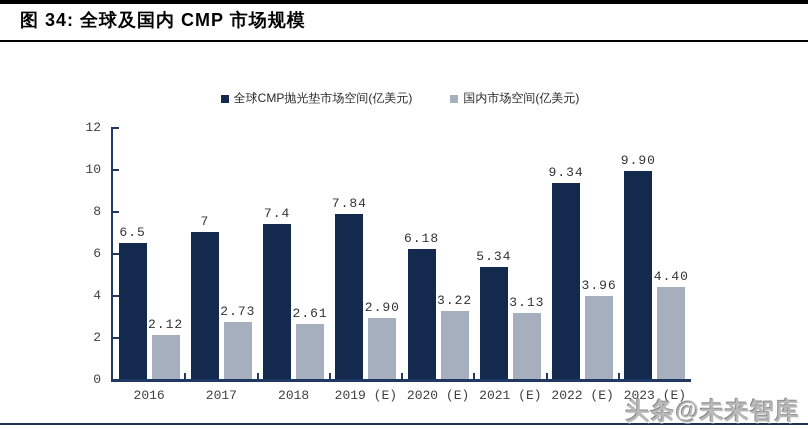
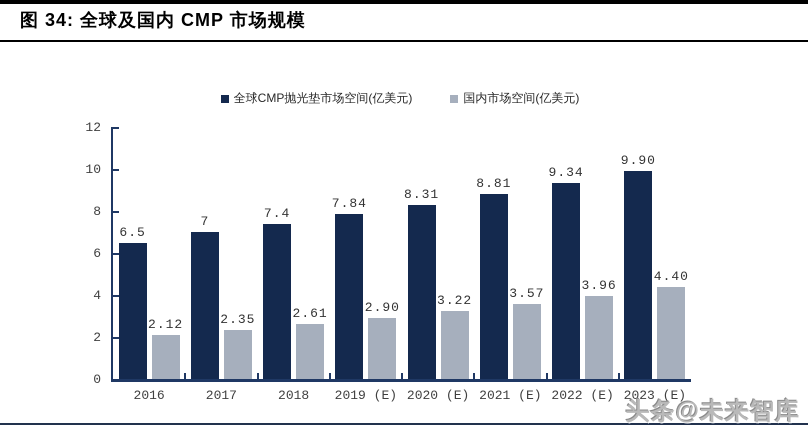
国内市场空间(亿美元)/2017: 2.73 -> 2.35
全球CMP抛光垫市场空间(亿美元)/2020 (E): 6.18 -> 8.31
全球CMP抛光垫市场空间(亿美元)/2021 (E): 5.34 -> 8.81
国内市场空间(亿美元)/2021 (E): 3.13 -> 3.57
